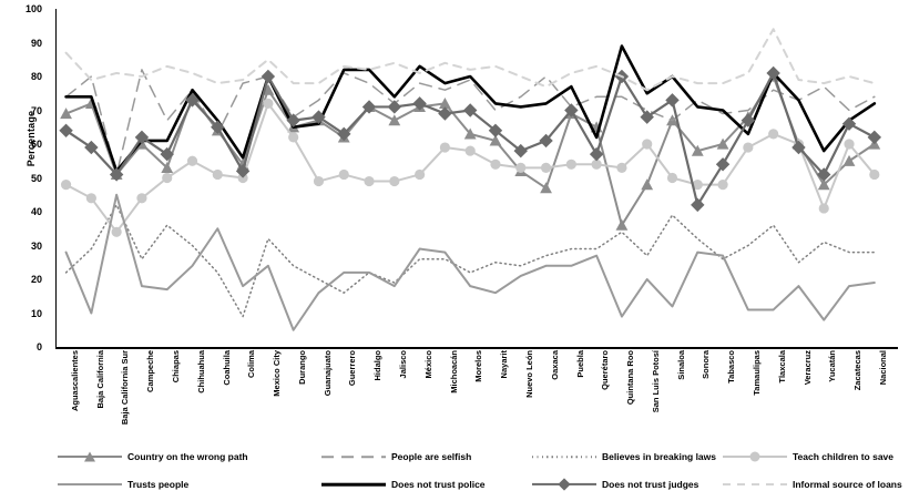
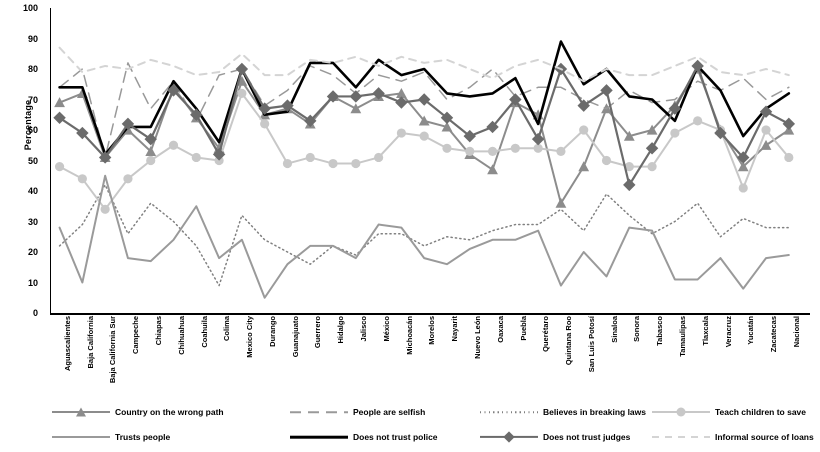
Informal source of loans/Tlaxcala: 94 -> 84
